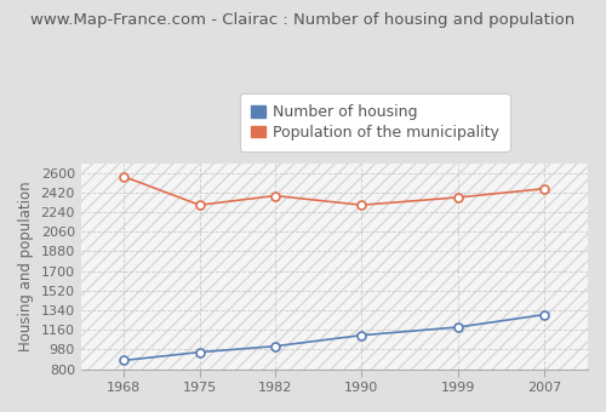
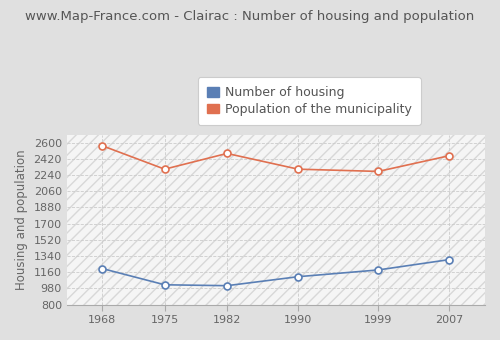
Number of housing/1968: 880 -> 1200
Number of housing/1975: 960 -> 1020
Population of the municipality/1982: 2390 -> 2480
Population of the municipality/1999: 2380 -> 2280
